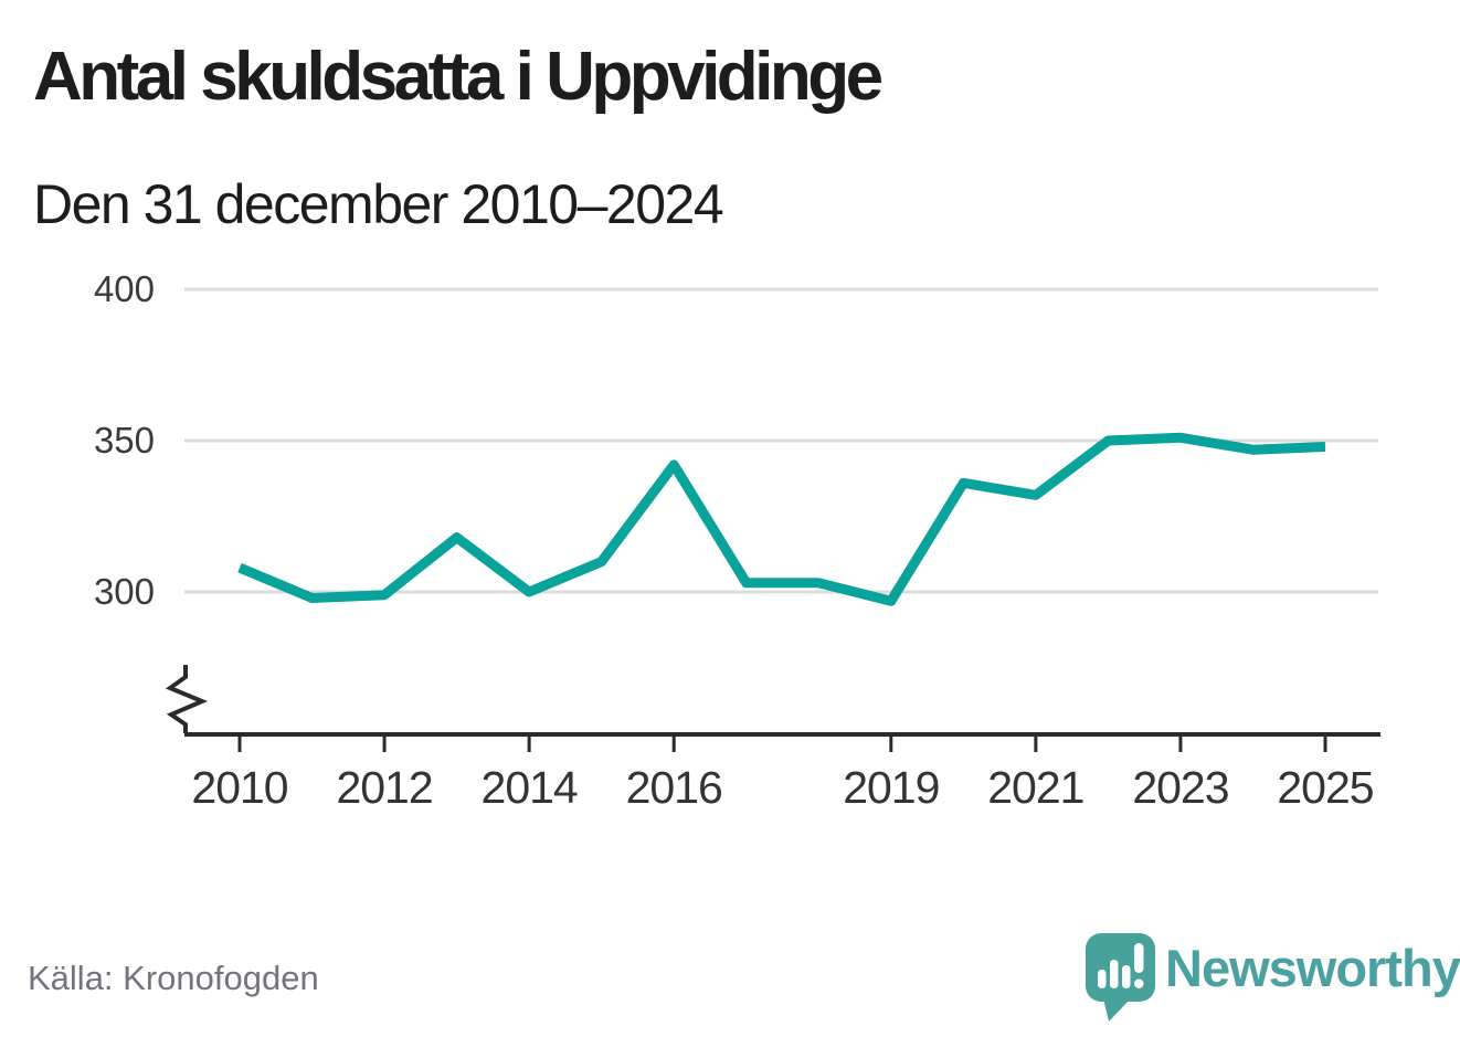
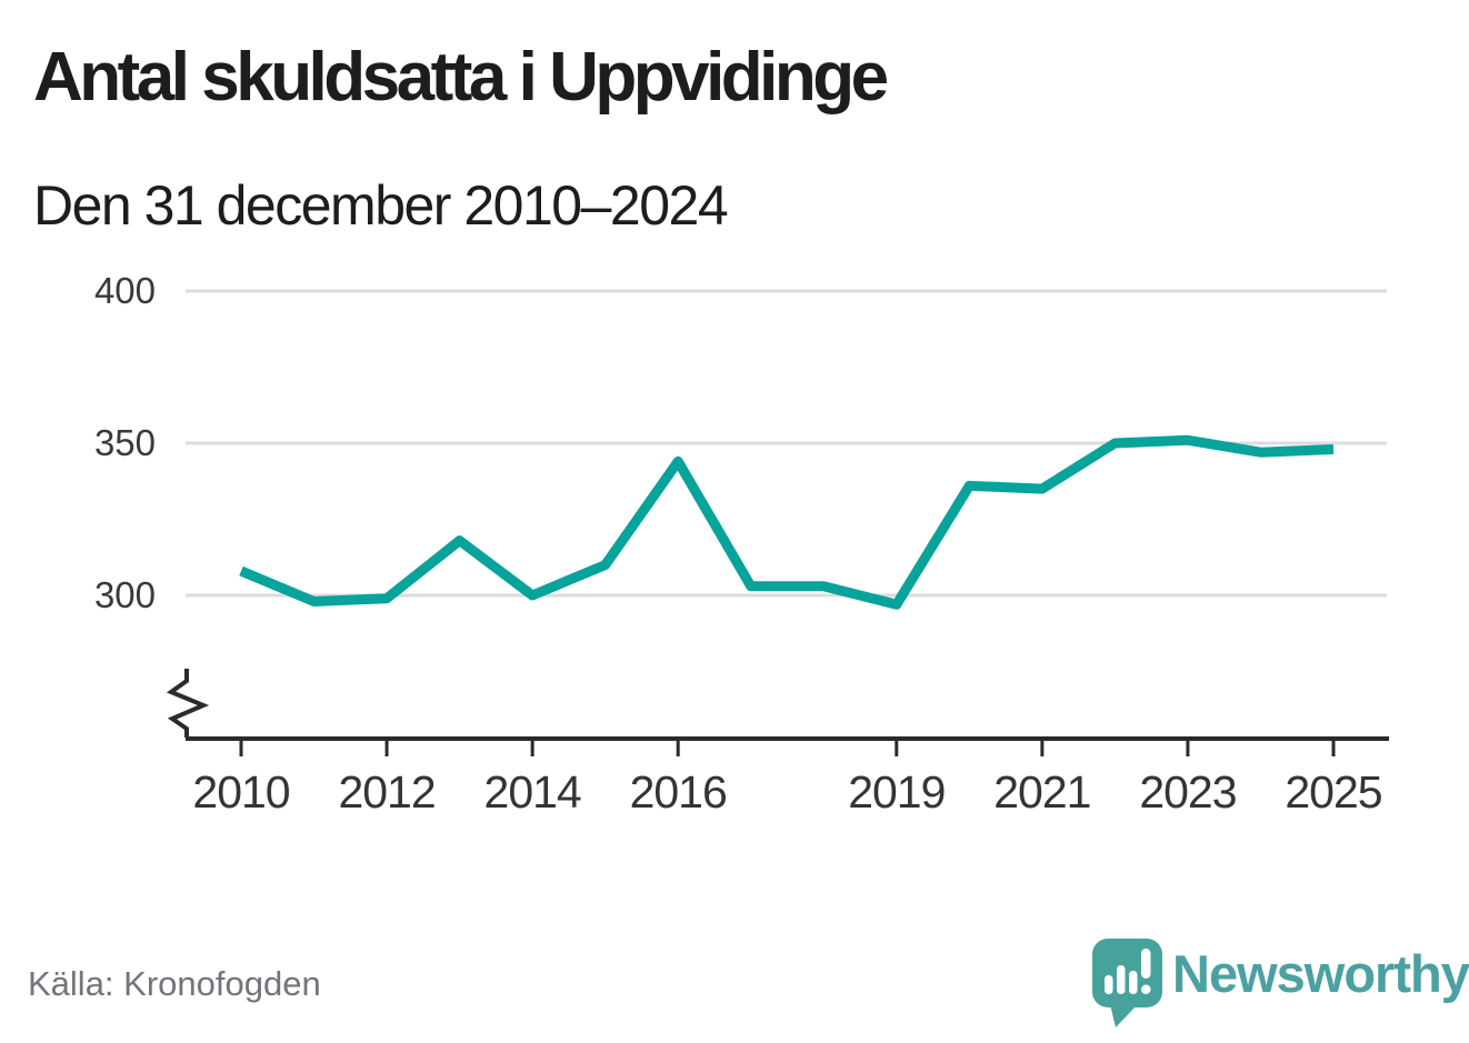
2016: 342 -> 344
2021: 332 -> 335
